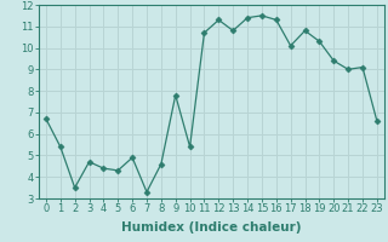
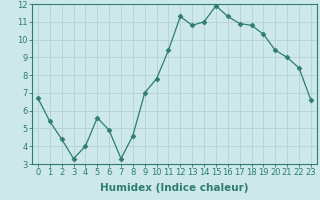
2: 3.5 -> 4.4
3: 4.7 -> 3.3
4: 4.4 -> 4.0
5: 4.3 -> 5.6
9: 7.8 -> 7.0
10: 5.4 -> 7.8
11: 10.7 -> 9.4
14: 11.4 -> 11.0
15: 11.5 -> 11.9
17: 10.1 -> 10.9
22: 9.1 -> 8.4
